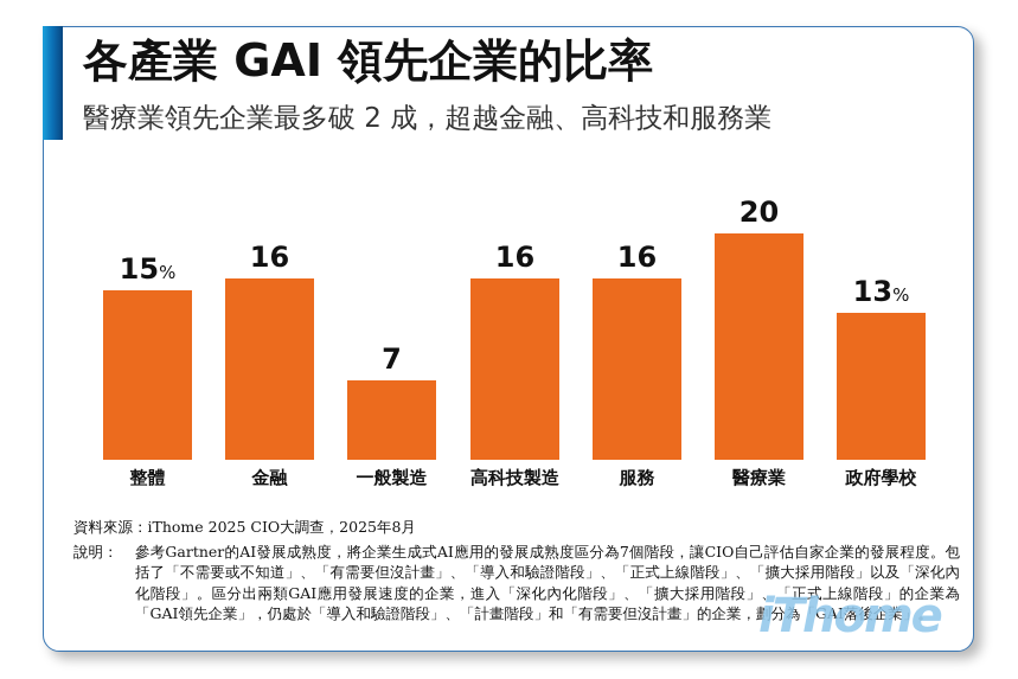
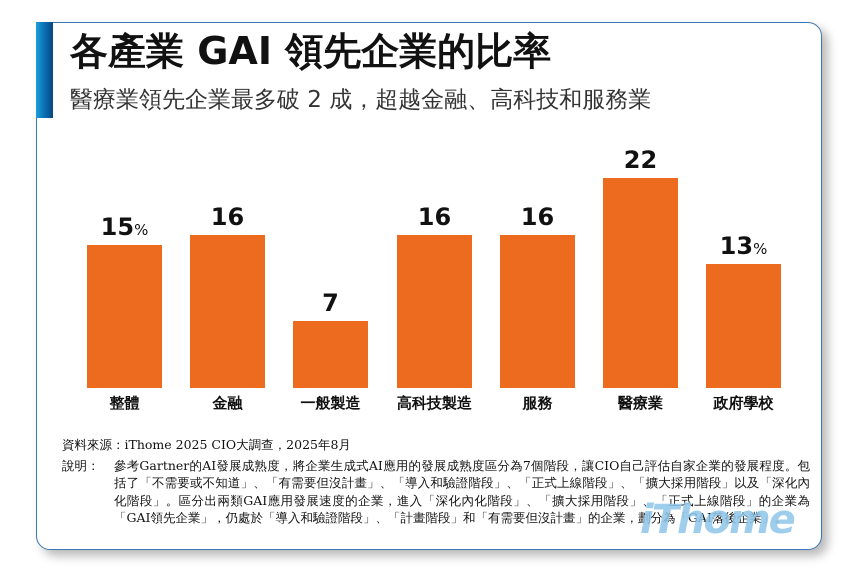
醫療業: 20 -> 22
